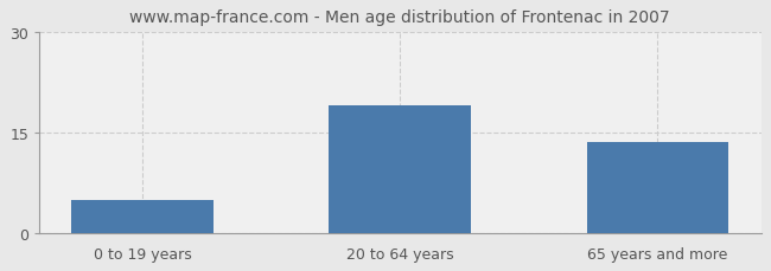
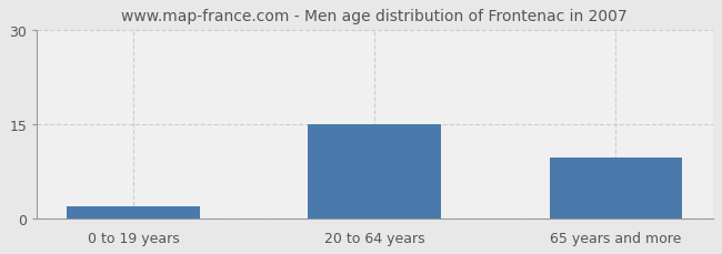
0 to 19 years: 5.0 -> 2.0
20 to 64 years: 19.0 -> 15.0
65 years and more: 13.5 -> 9.8
